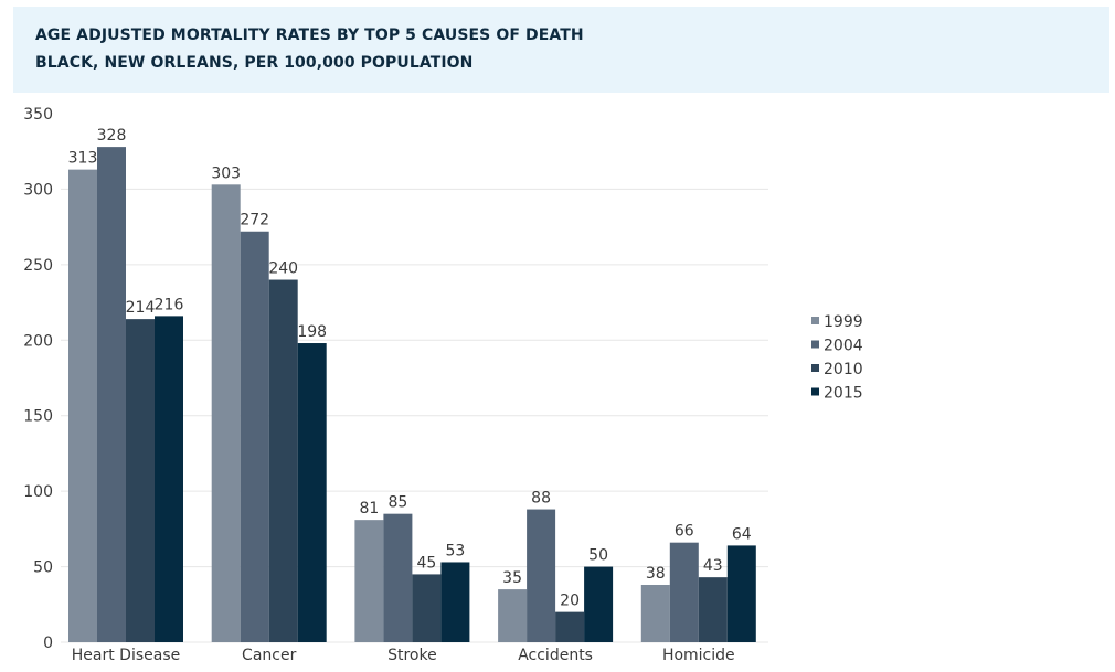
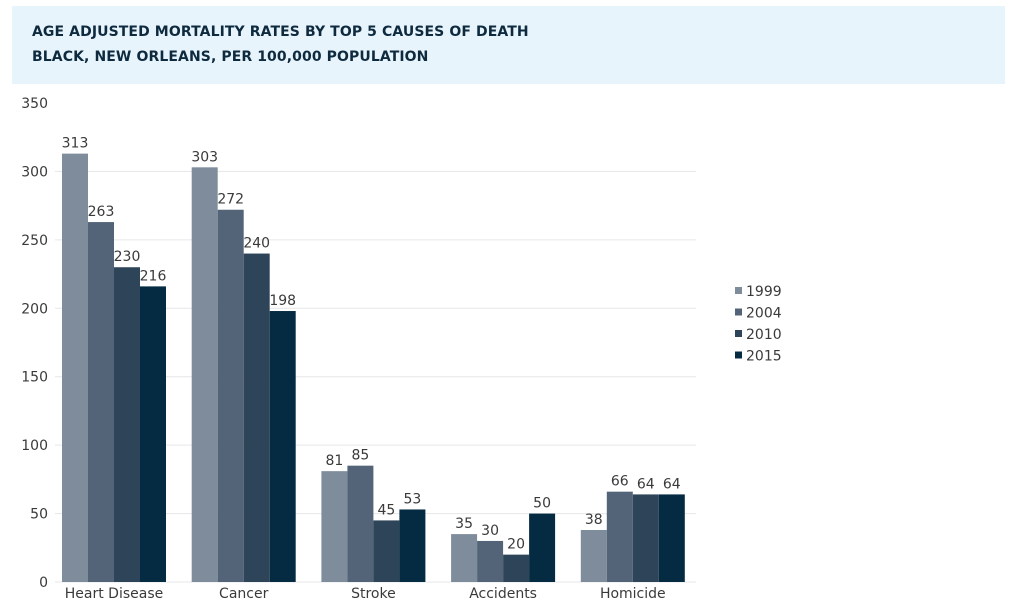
2004/Heart Disease: 328 -> 263
2010/Heart Disease: 214 -> 230
2004/Accidents: 88 -> 30
2010/Homicide: 43 -> 64
